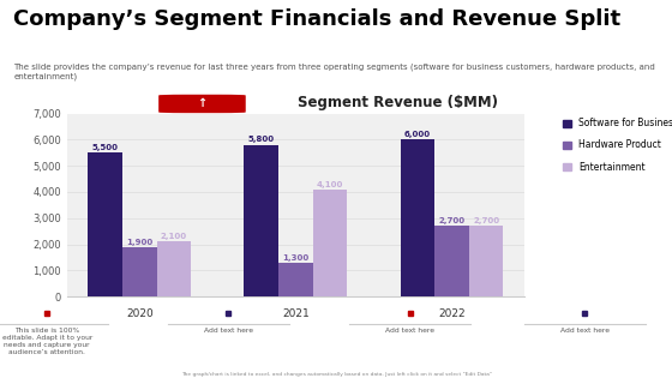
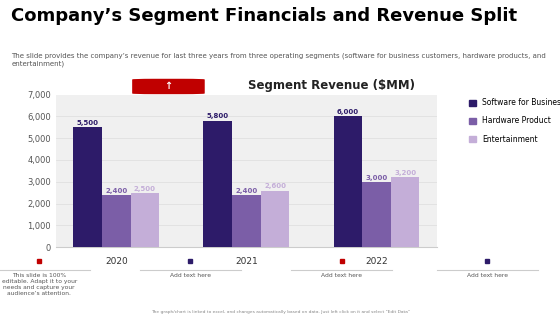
Hardware Product/2020: 1,900 -> 2,400
Entertainment/2020: 2,100 -> 2,500
Hardware Product/2021: 1,300 -> 2,400
Entertainment/2021: 4,100 -> 2,600
Hardware Product/2022: 2,700 -> 3,000
Entertainment/2022: 2,700 -> 3,200
